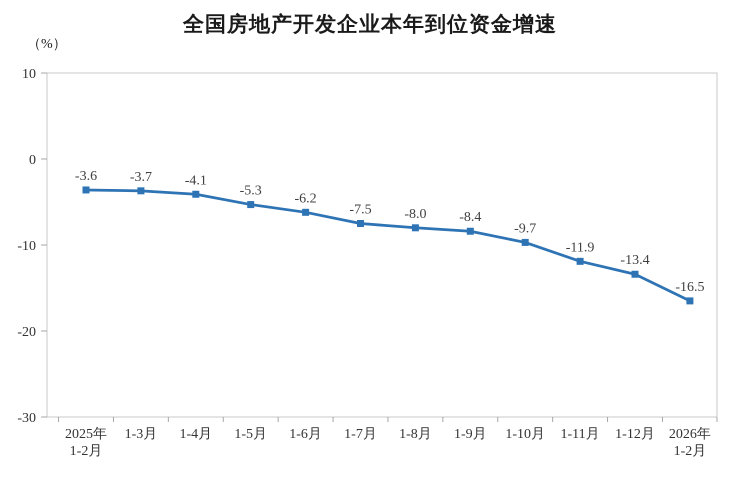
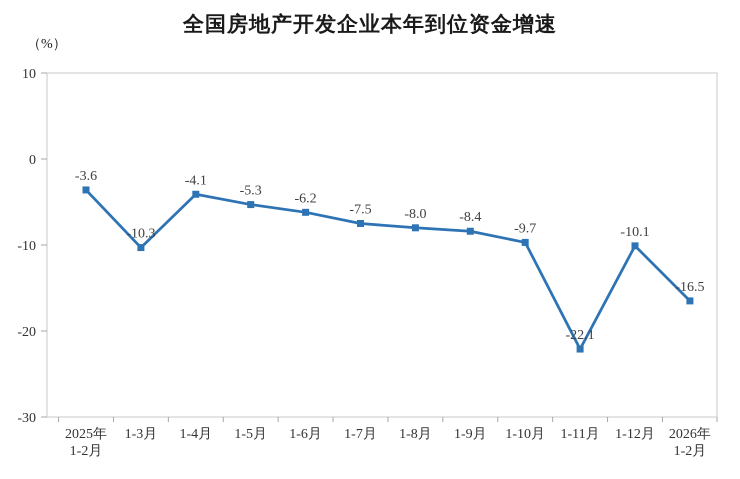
1-3月: -3.7 -> -10.3
1-11月: -11.9 -> -22.1
1-12月: -13.4 -> -10.1
